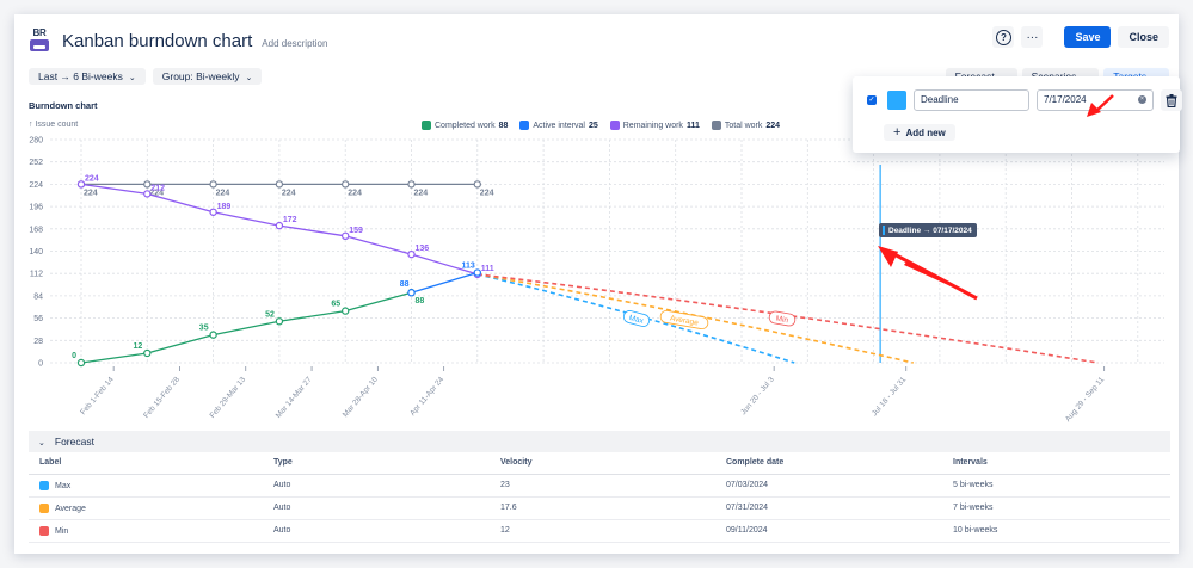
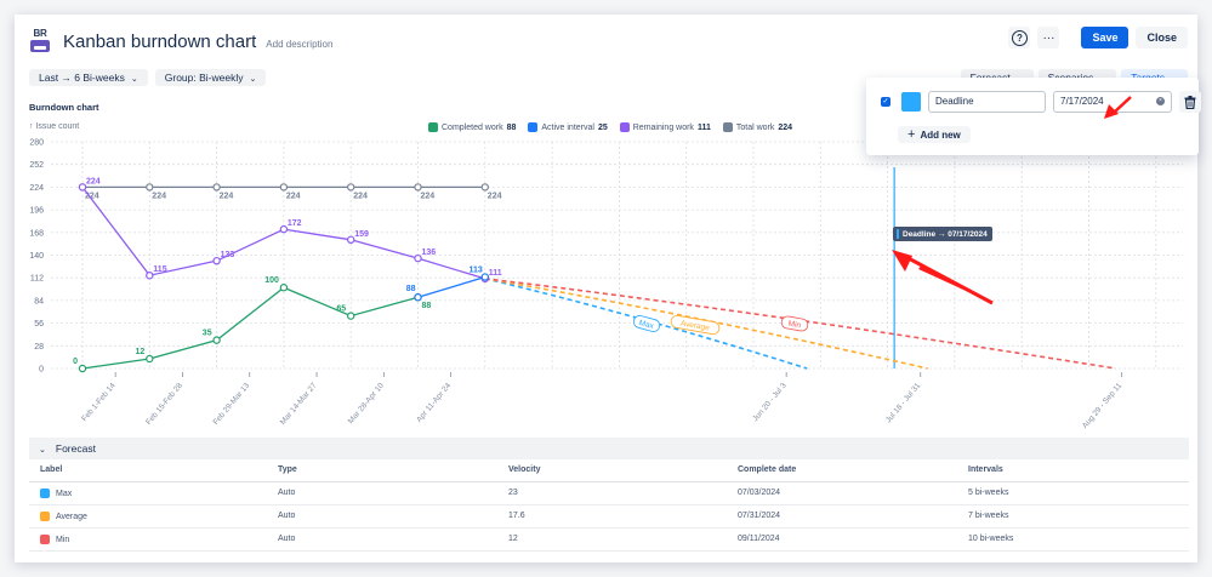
Remaining work/Feb 15-Feb 28: 212 -> 115
Remaining work/Feb 29-Mar 13: 189 -> 133
Completed work/Mar 14-Mar 27: 52 -> 100
